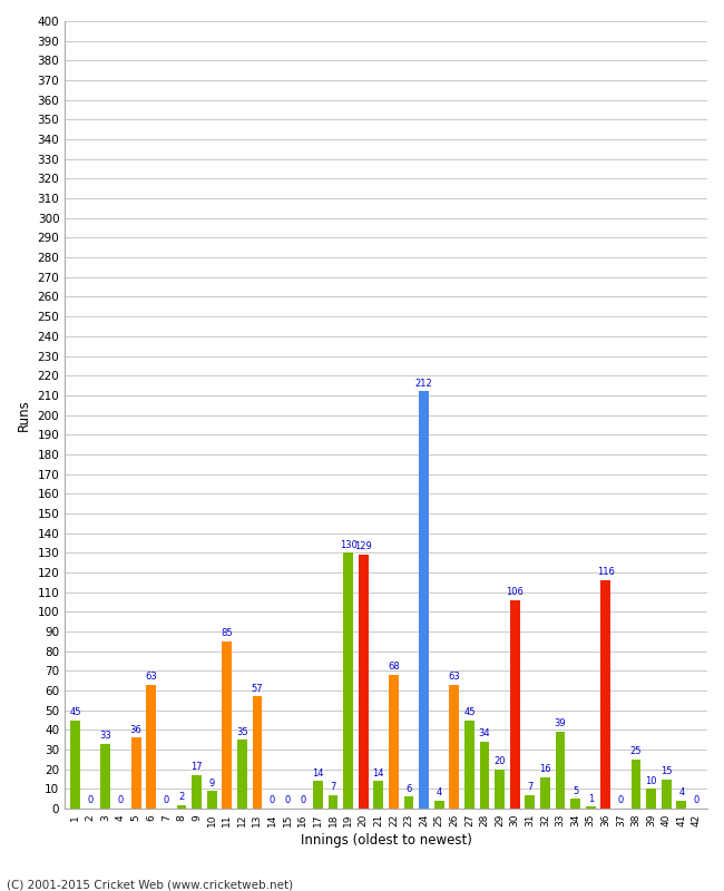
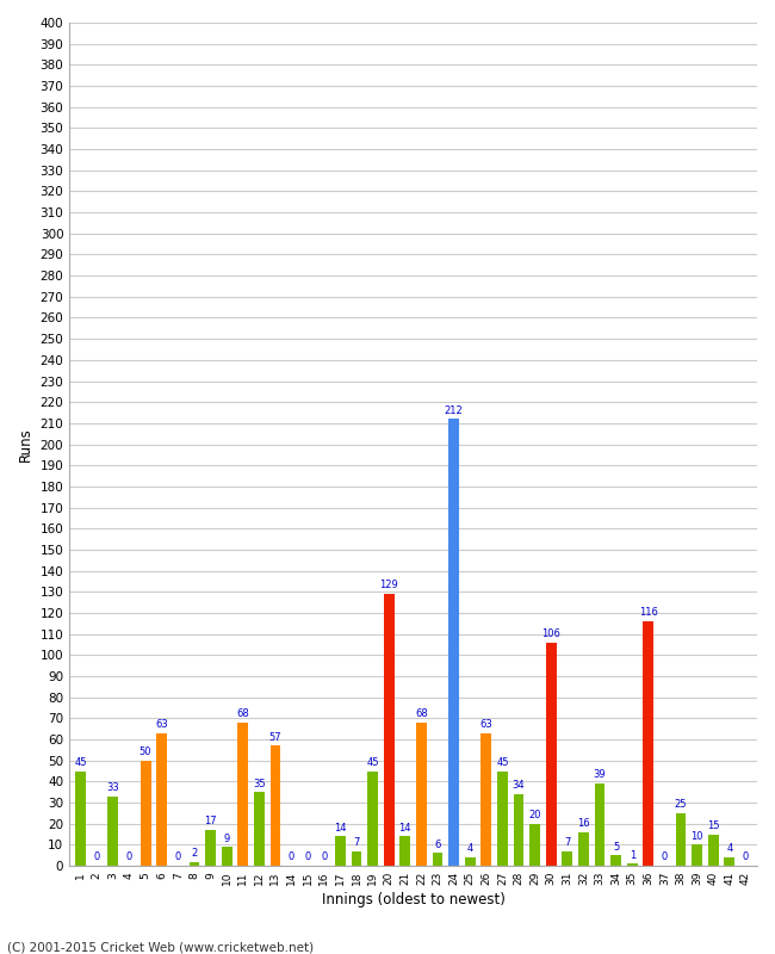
5: 36 -> 50
11: 85 -> 68
19: 130 -> 45
